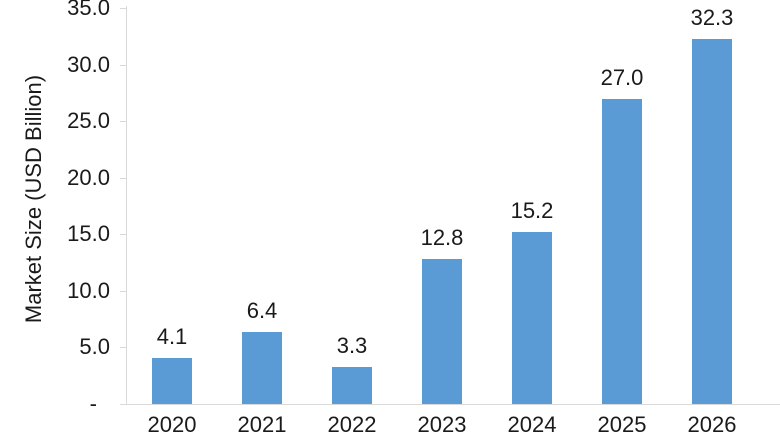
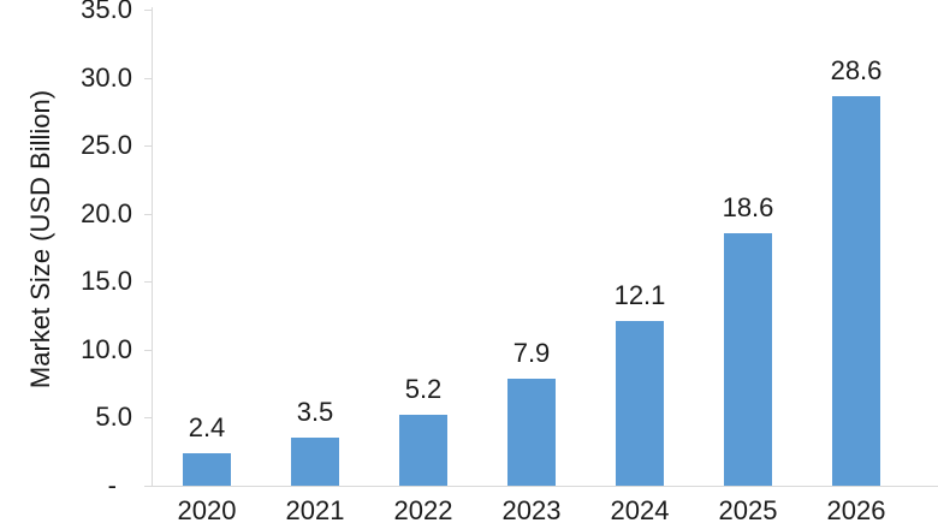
2020: 4.1 -> 2.4
2021: 6.4 -> 3.5
2022: 3.3 -> 5.2
2023: 12.8 -> 7.9
2024: 15.2 -> 12.1
2025: 27.0 -> 18.6
2026: 32.3 -> 28.6
